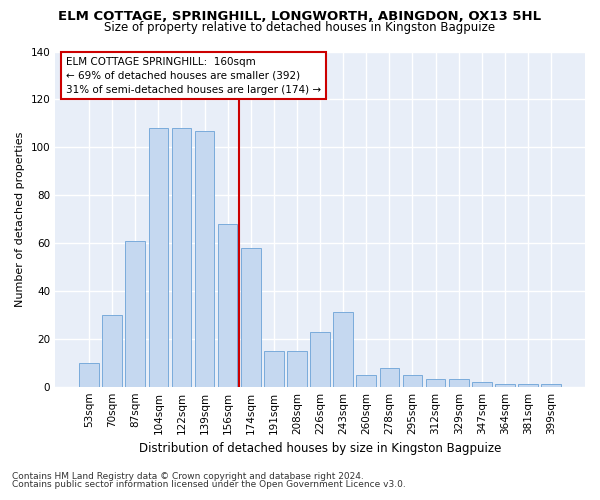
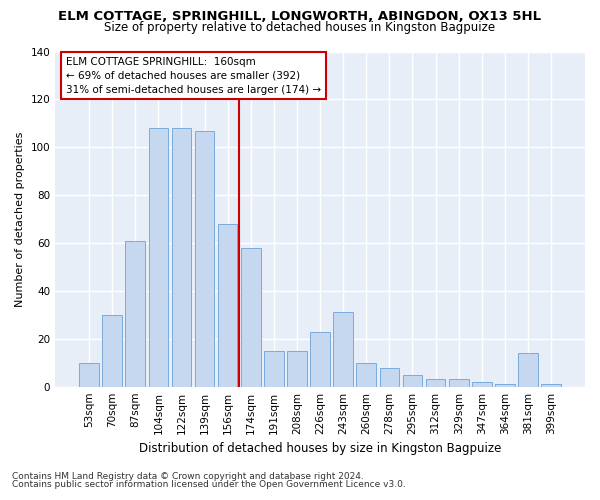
260sqm: 5 -> 10
381sqm: 1 -> 14
